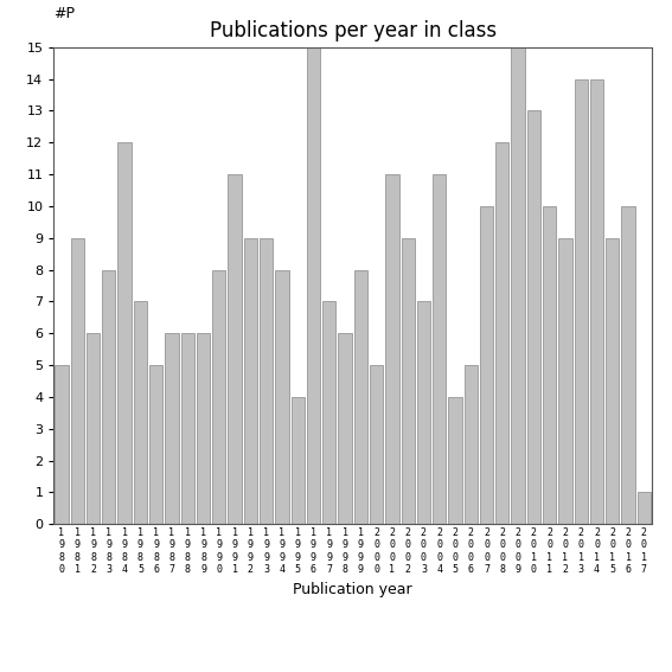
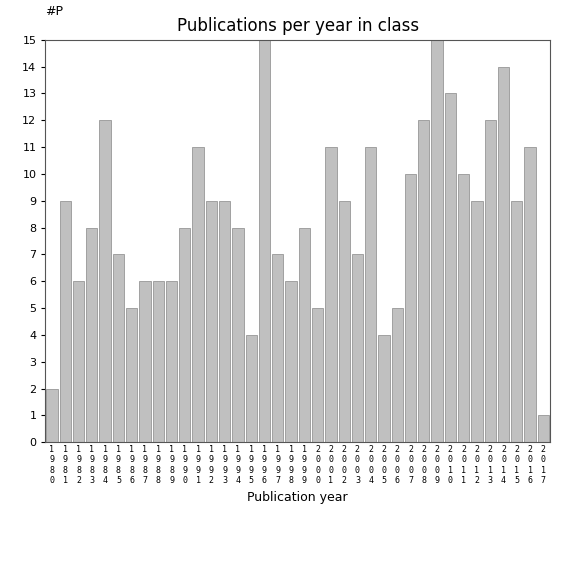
1 9 8 0: 5 -> 2
2 0 1 3: 14 -> 12
2 0 1 6: 10 -> 11
